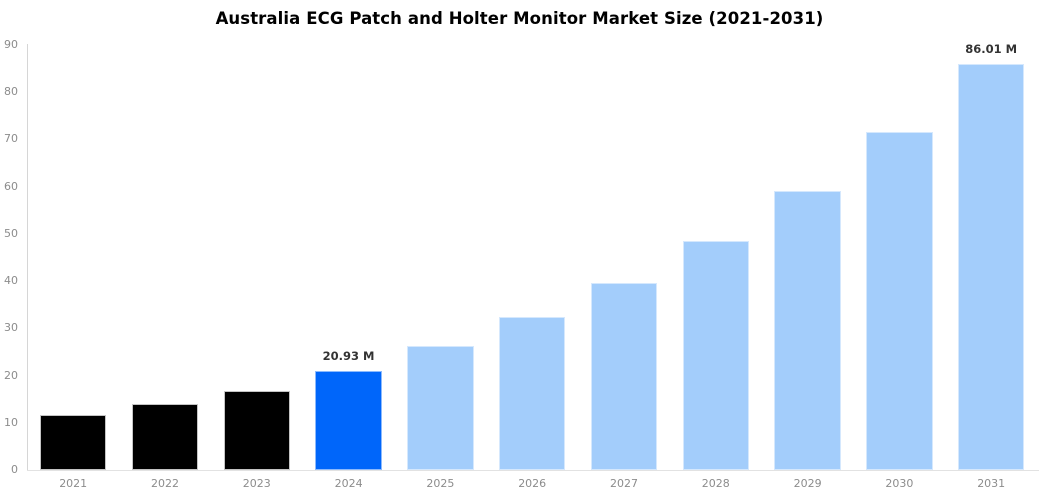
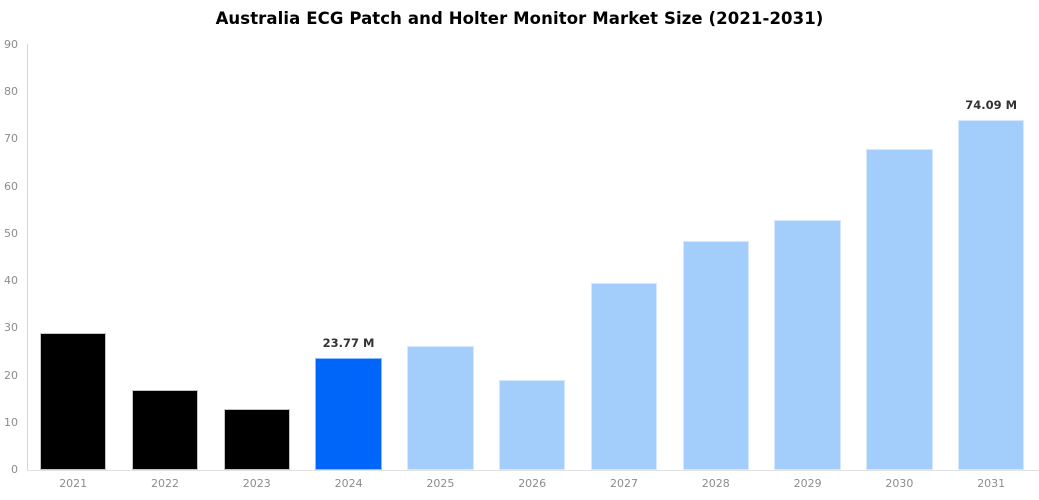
2021: 12 -> 29
2022: 14 -> 17
2023: 17 -> 13
2024: 20.93 -> 23.77
2026: 32 -> 19
2029: 59 -> 53
2030: 72 -> 68
2031: 86.01 -> 74.09
